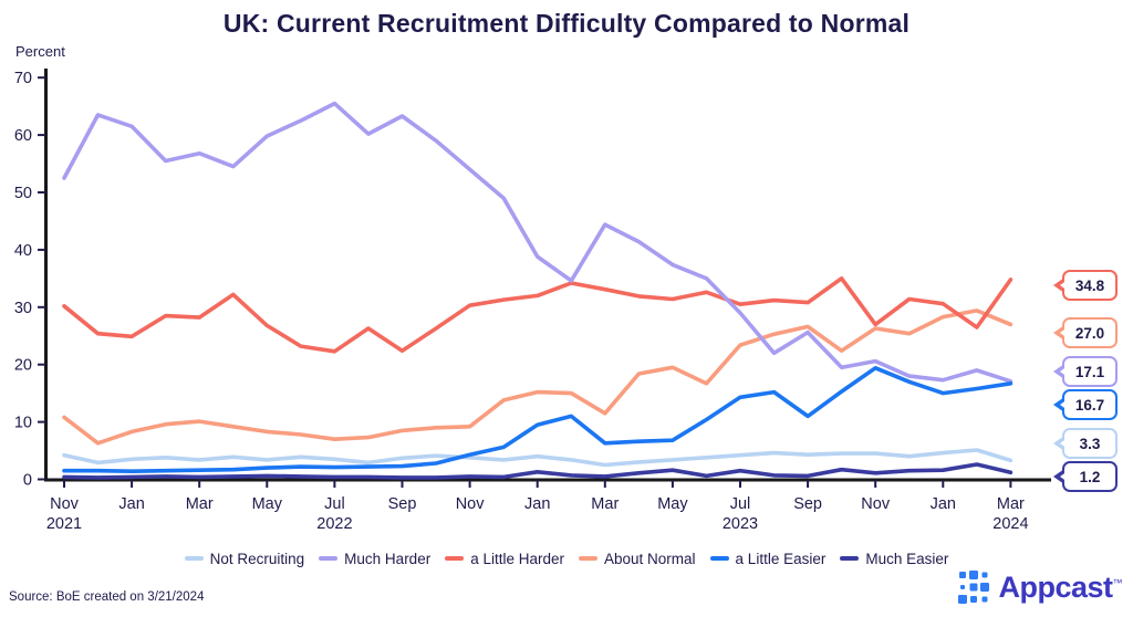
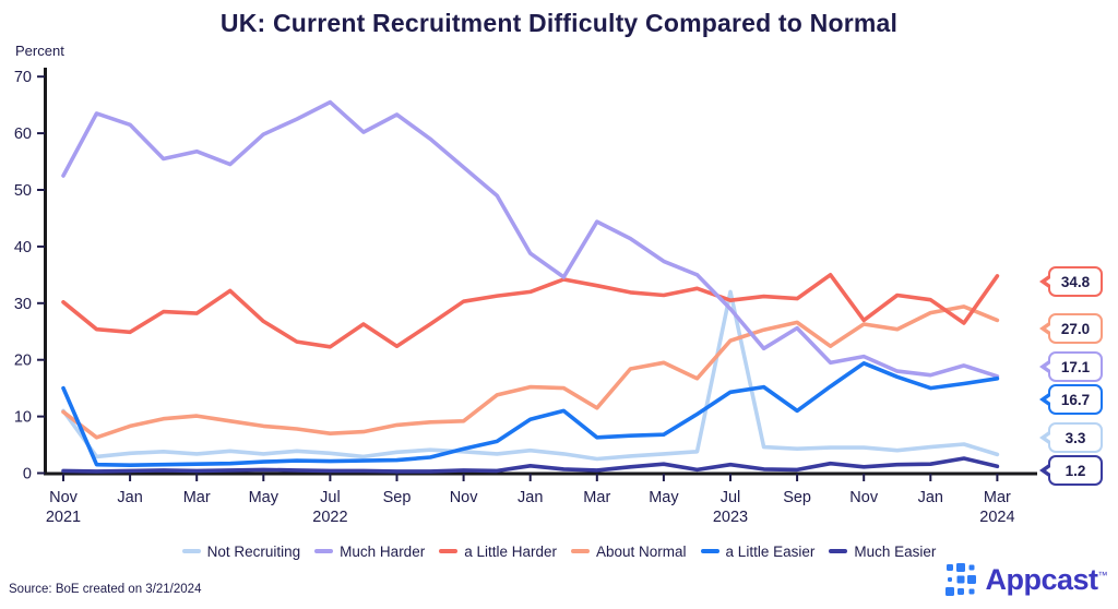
Not Recruiting/Nov 2021: 4 -> 11
a Little Easier/Nov 2021: 2 -> 15
Not Recruiting/Jul 2023: 4 -> 32
